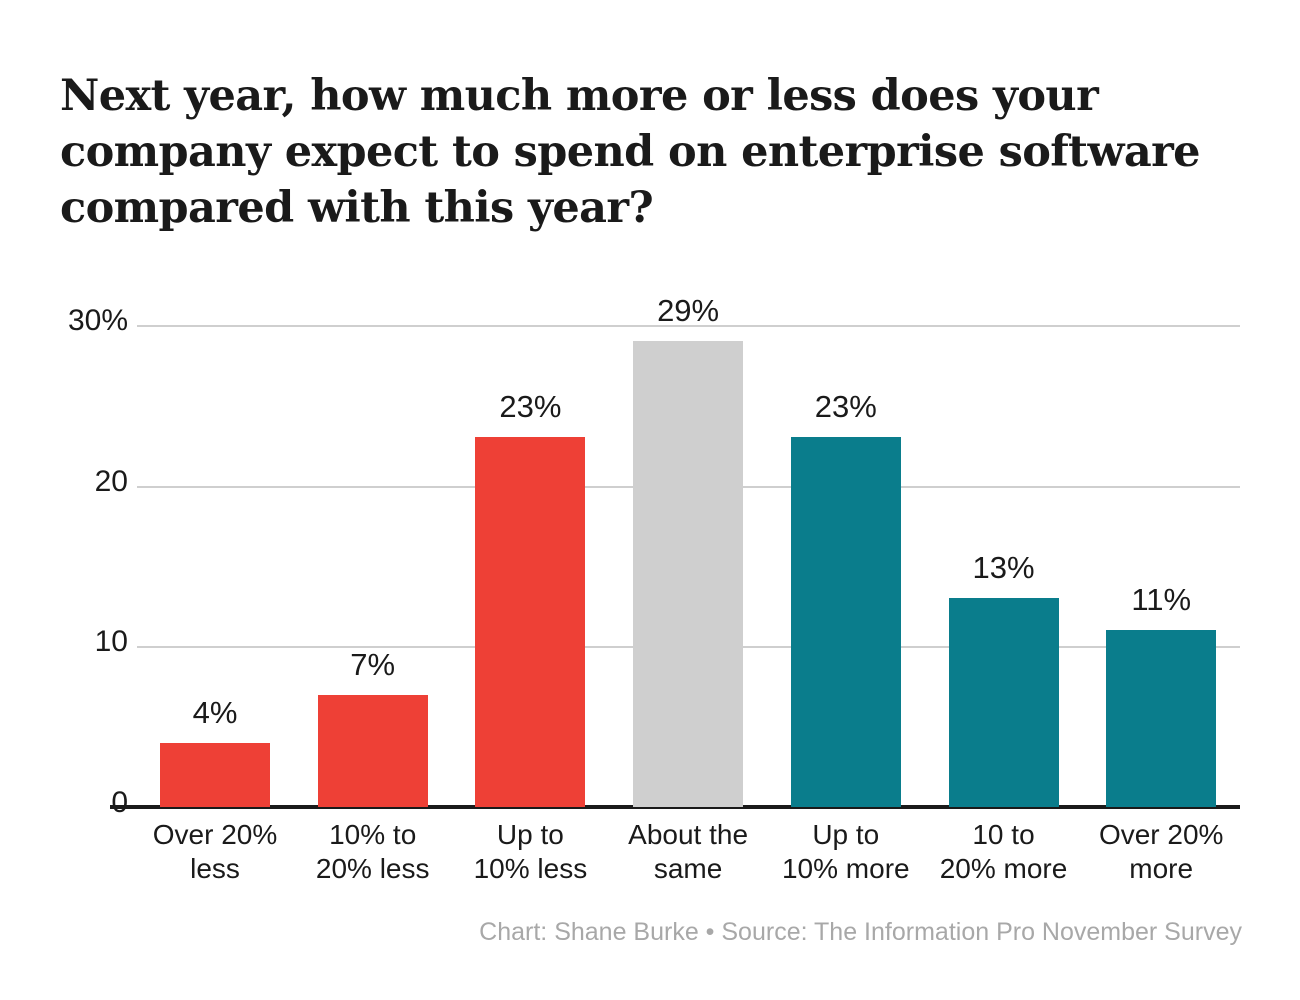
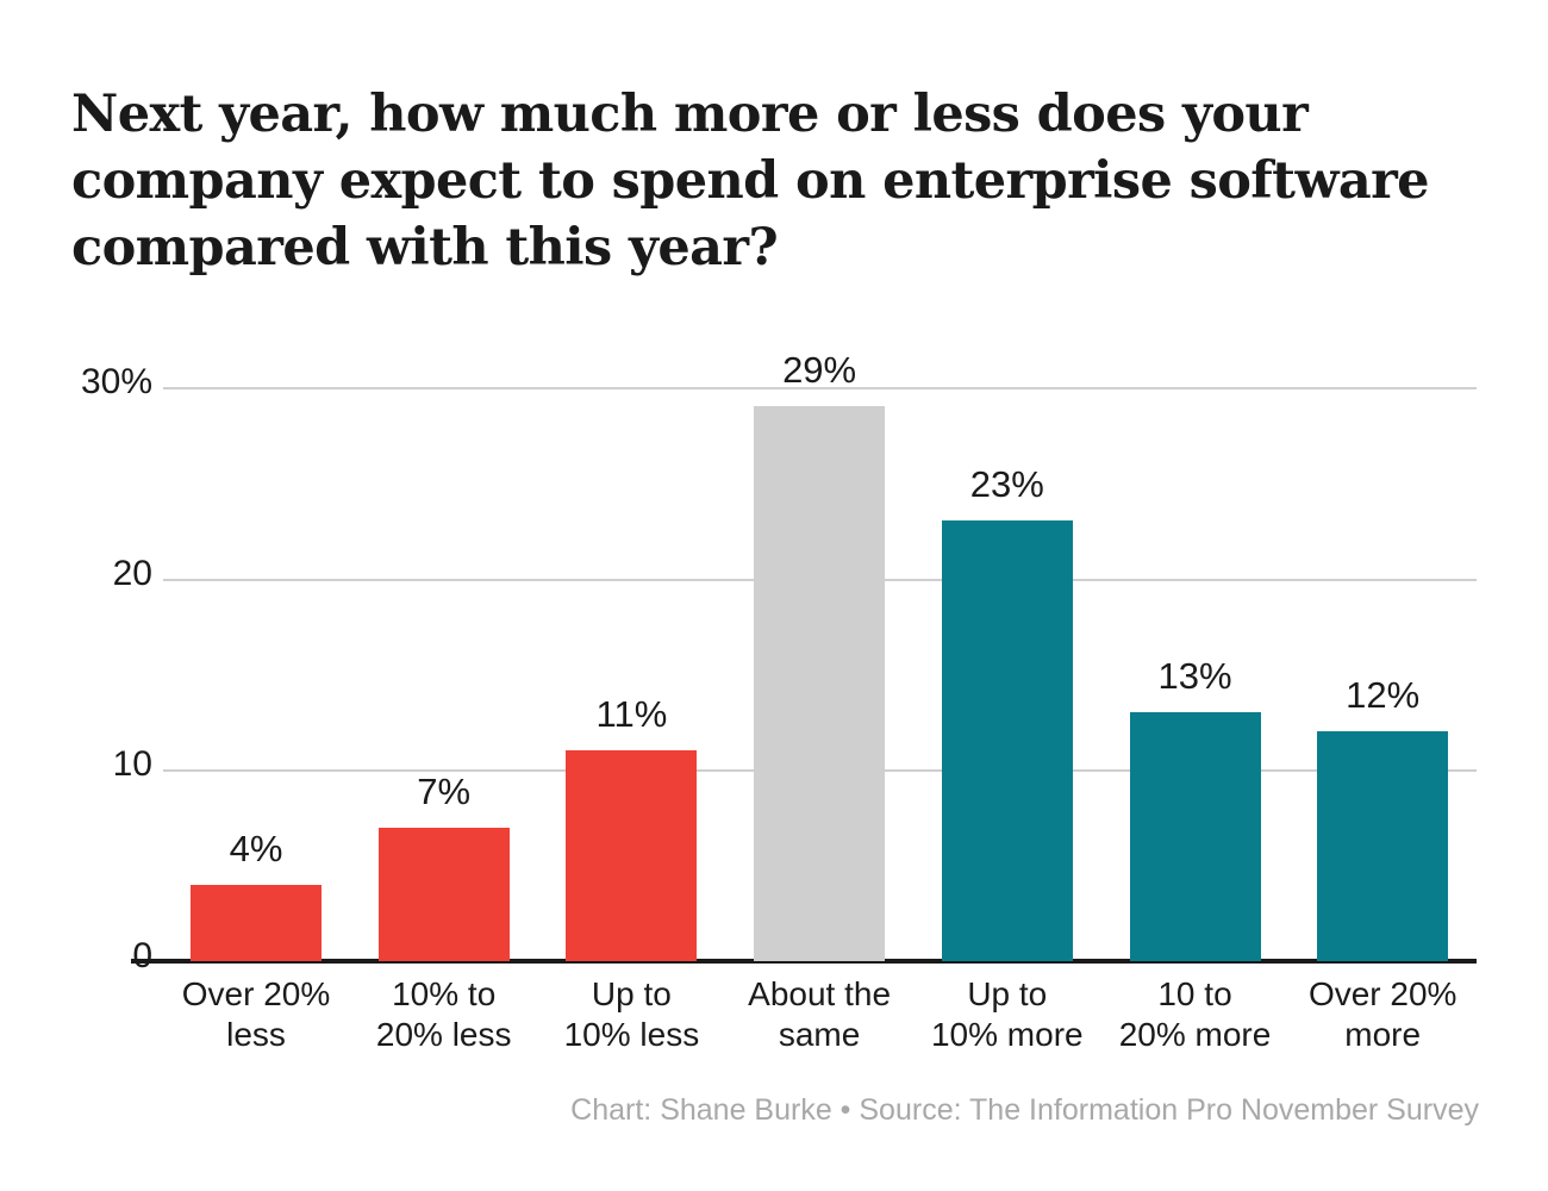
Up to 10% less: 23% -> 11%
Over 20% more: 11% -> 12%
